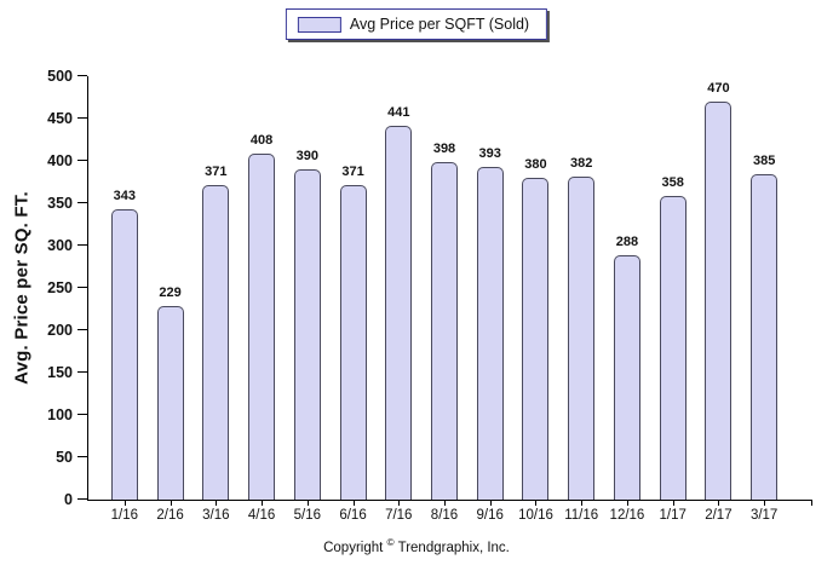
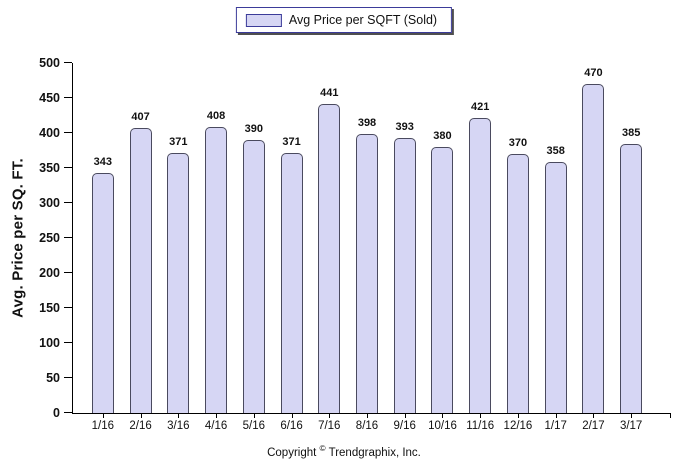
2/16: 229 -> 407
11/16: 382 -> 421
12/16: 288 -> 370
